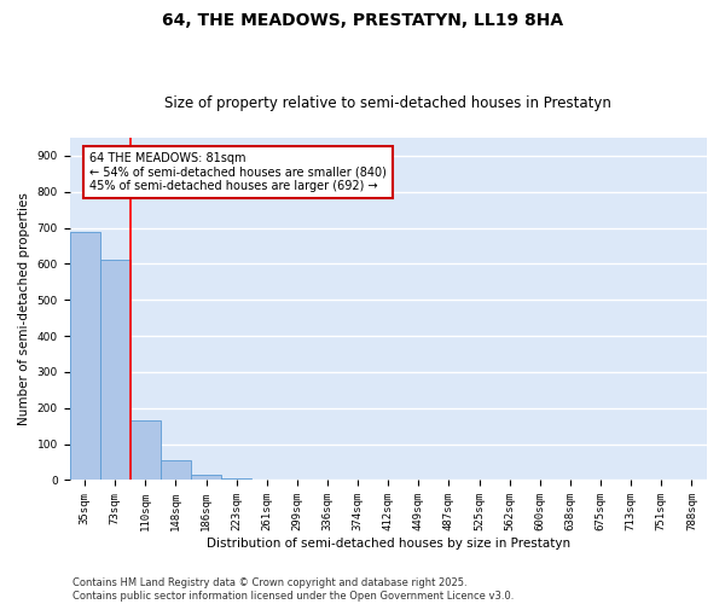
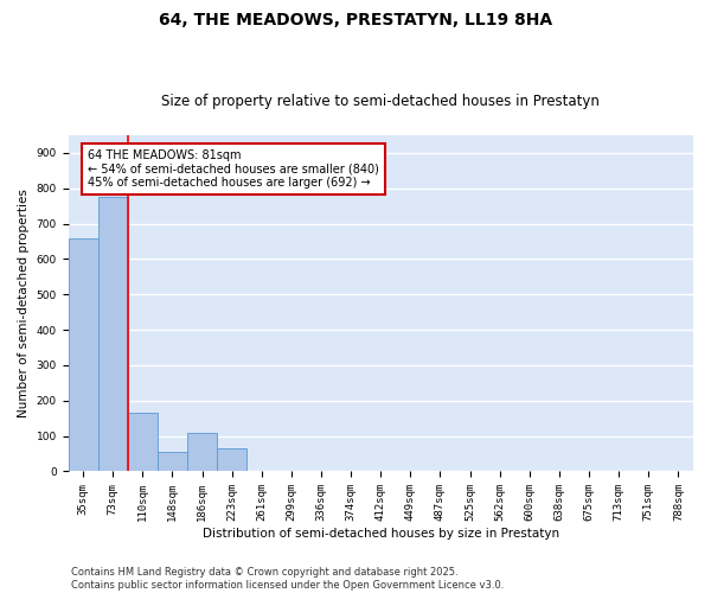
35sqm: 690 -> 660
73sqm: 610 -> 775
186sqm: 15 -> 110
223sqm: 5 -> 65
